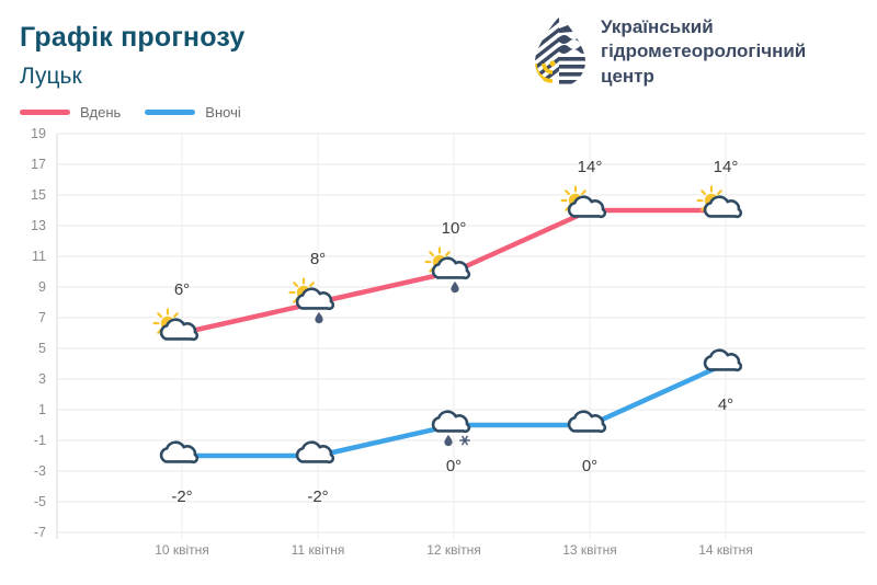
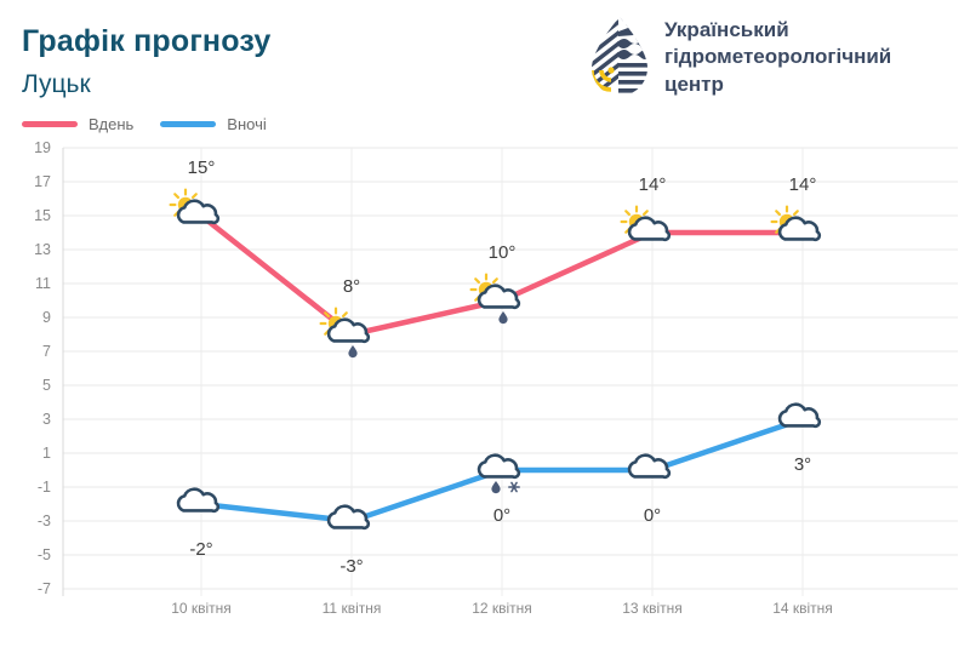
Вдень/10 квітня: 6° -> 15°
Вночі/11 квітня: -2° -> -3°
Вночі/14 квітня: 4° -> 3°
